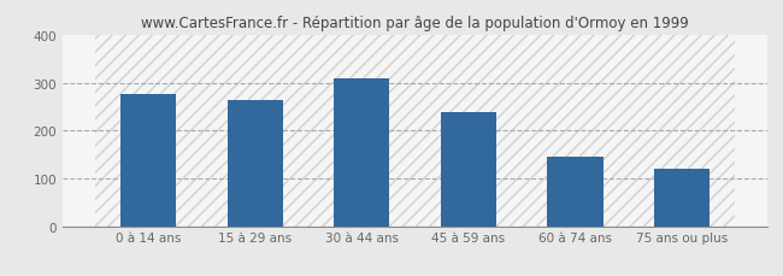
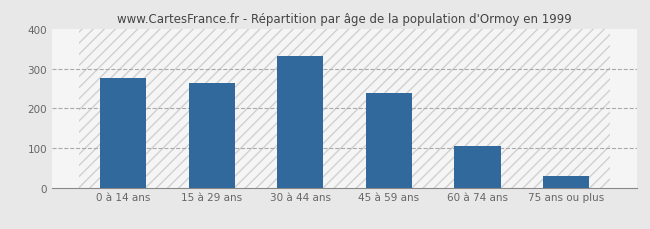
30 à 44 ans: 310 -> 332
60 à 74 ans: 145 -> 105
75 ans ou plus: 120 -> 30
